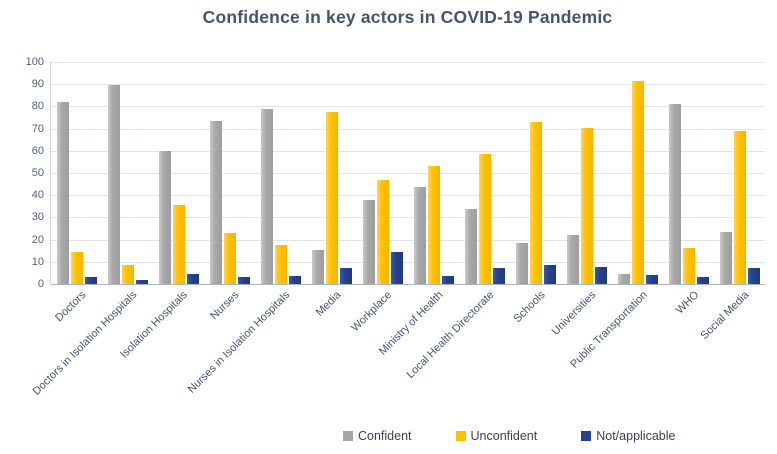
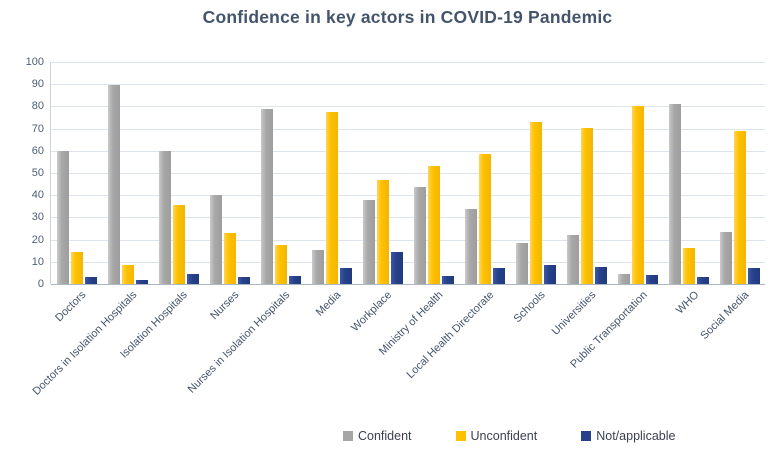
Confident/Doctors: 82 -> 60
Confident/Nurses: 74 -> 40
Unconfident/Public Transportation: 92 -> 80
